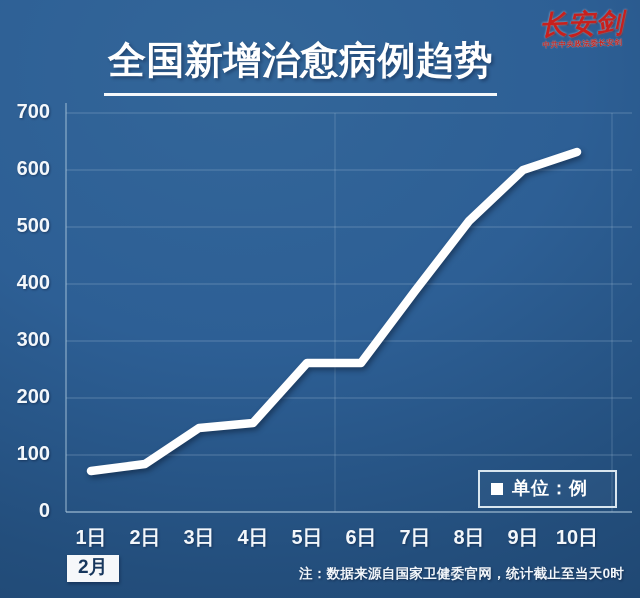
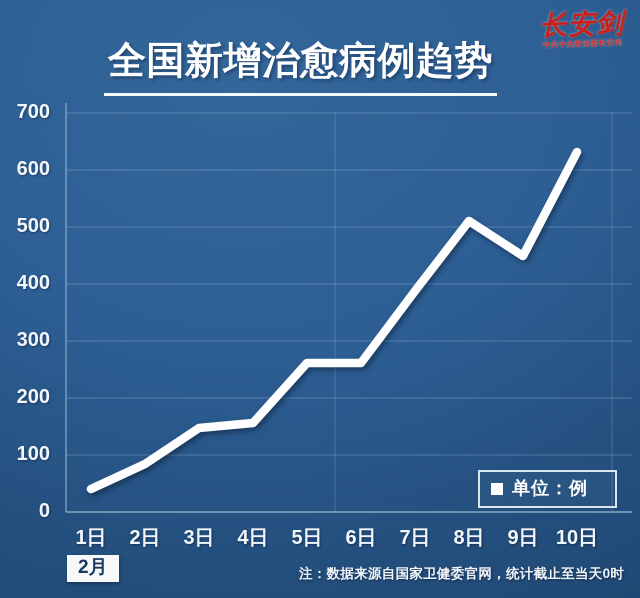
1日: 70 -> 40
9日: 600 -> 450
